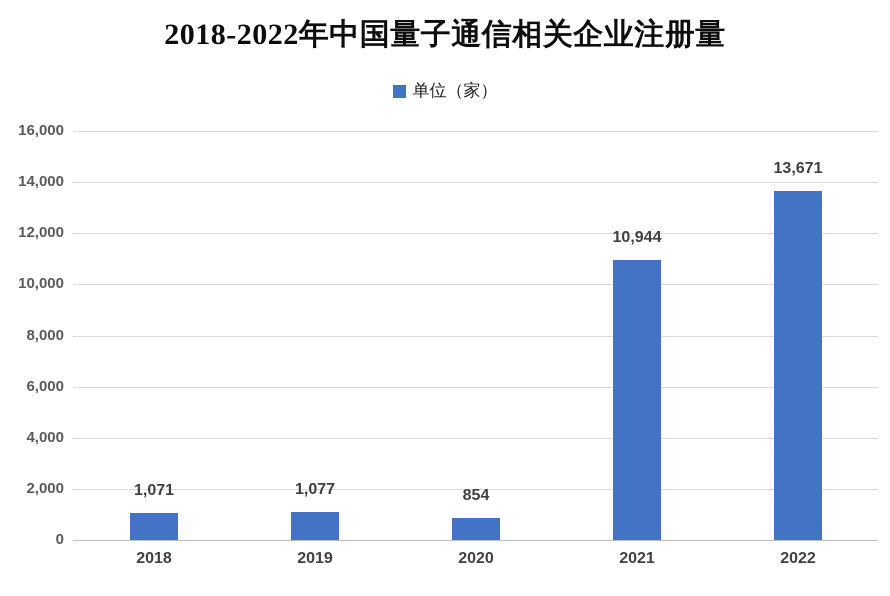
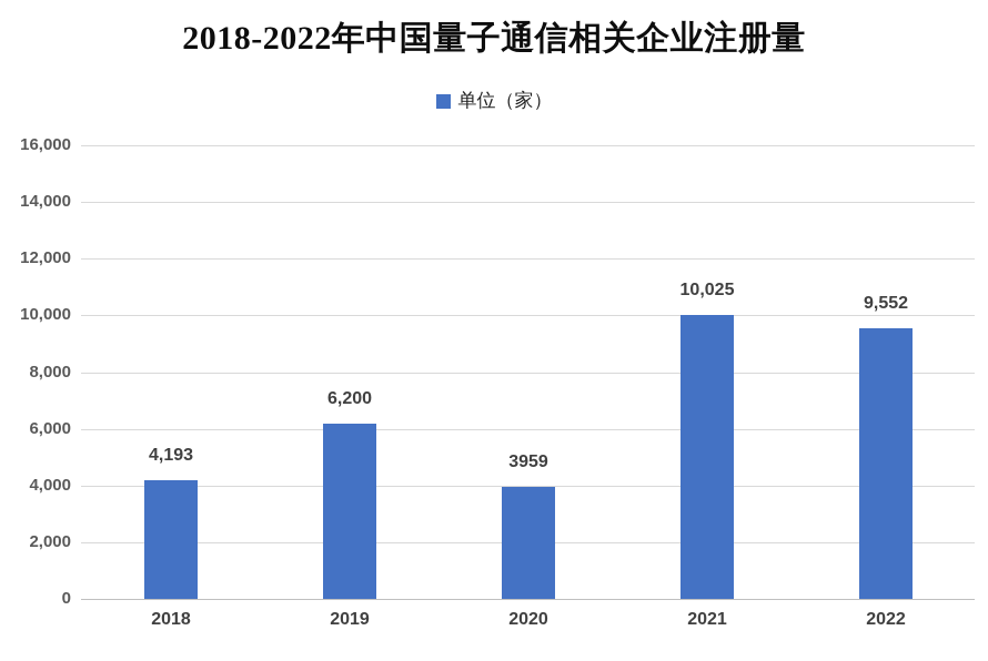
2018: 1,071 -> 4,193
2019: 1,077 -> 6,200
2020: 854 -> 3959
2021: 10,944 -> 10,025
2022: 13,671 -> 9,552
